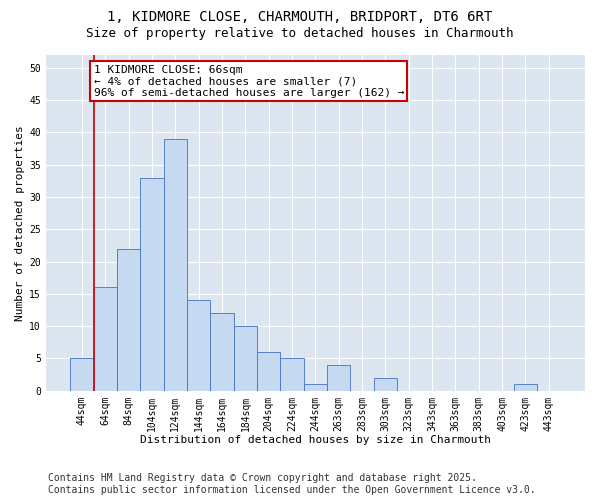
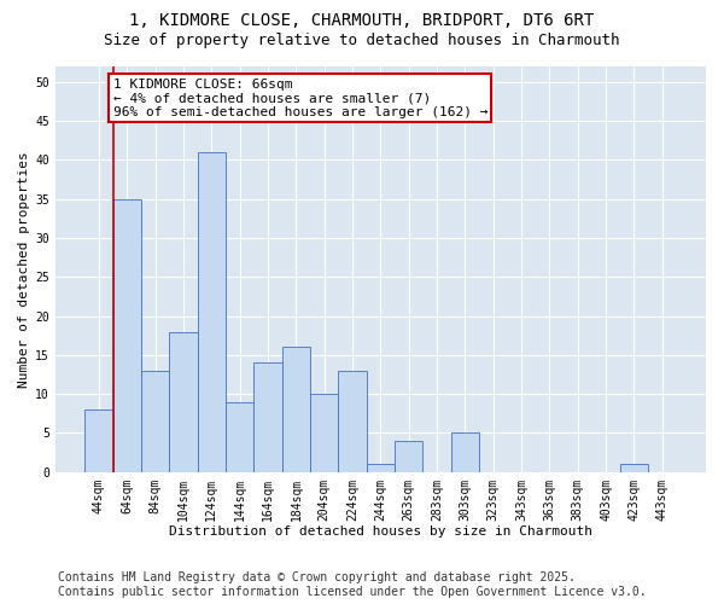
44sqm: 5 -> 8
64sqm: 16 -> 35
84sqm: 22 -> 13
104sqm: 33 -> 18
124sqm: 39 -> 41
144sqm: 14 -> 9
164sqm: 12 -> 14
184sqm: 10 -> 16
204sqm: 6 -> 10
224sqm: 5 -> 13
303sqm: 2 -> 5
